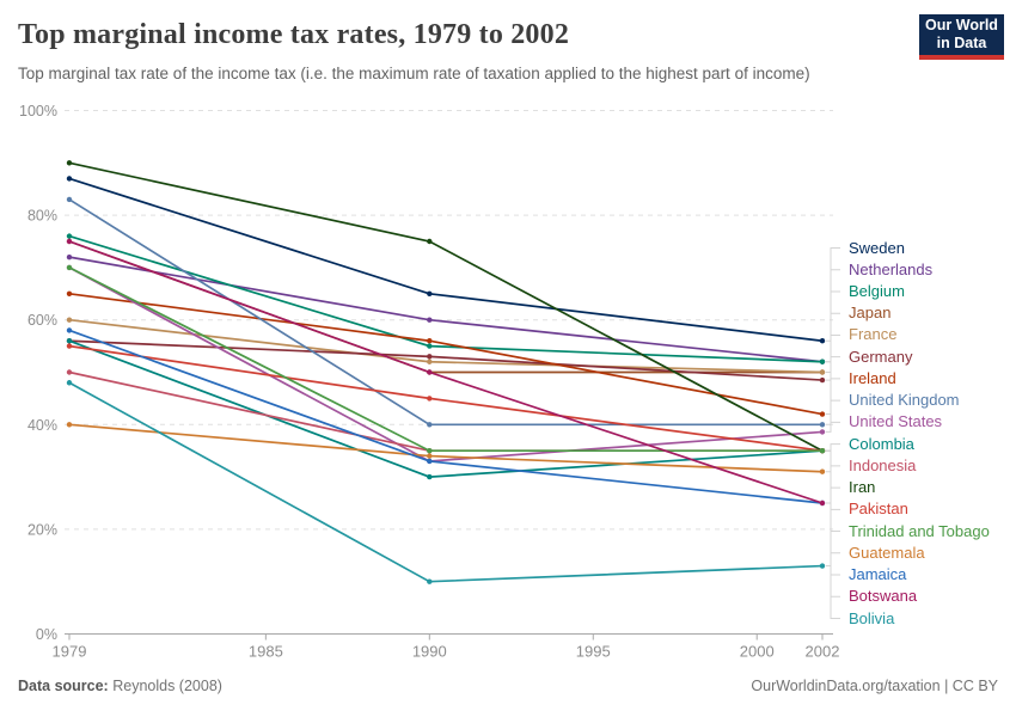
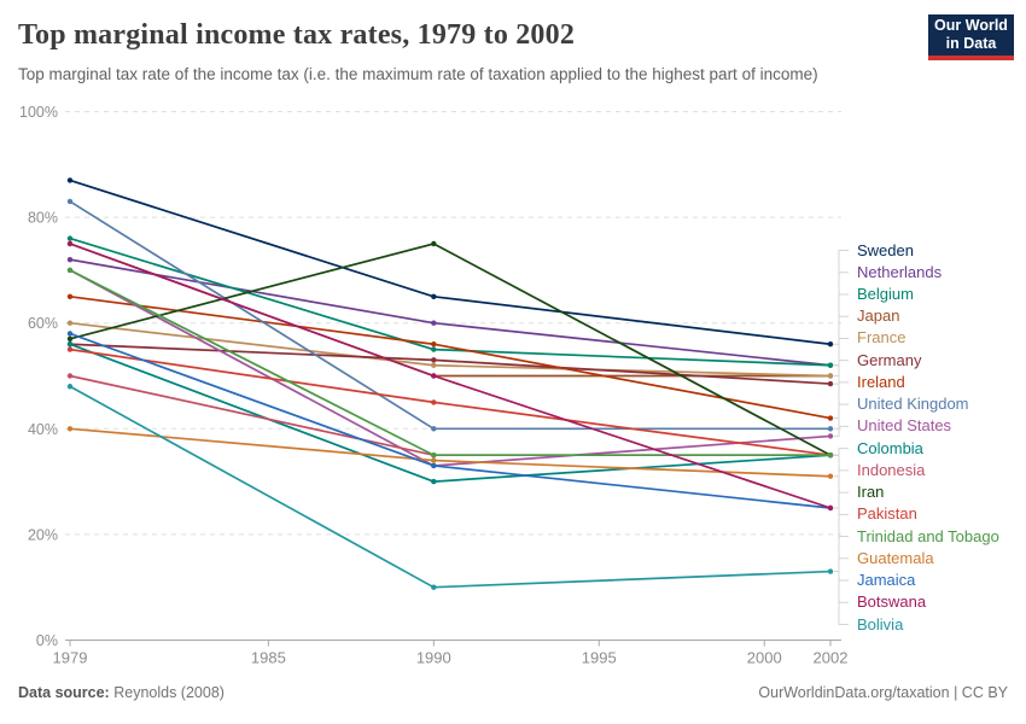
Iran/1979: 90% -> 57%
